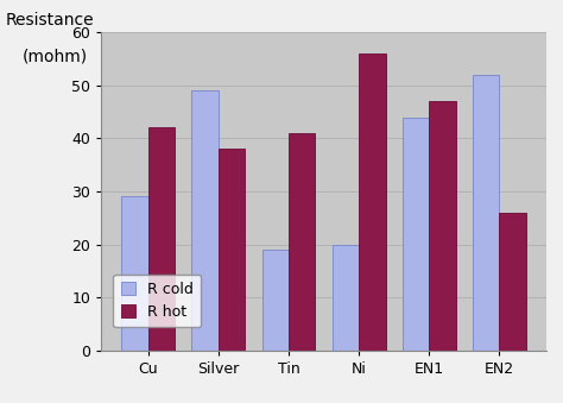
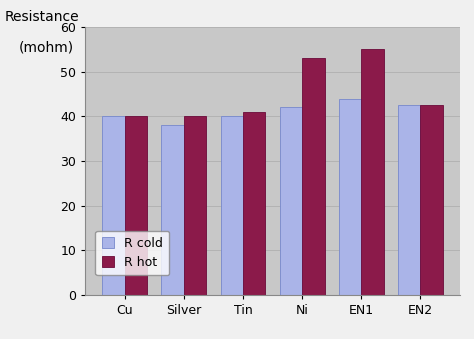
R cold/Cu: 29.0 -> 40.0
R hot/Cu: 42.0 -> 40.0
R cold/Silver: 49.0 -> 38.0
R hot/Silver: 38.0 -> 40.0
R cold/Tin: 19.0 -> 40.0
R cold/Ni: 20.0 -> 42.0
R hot/Ni: 56.0 -> 53.0
R hot/EN1: 47.0 -> 55.0
R cold/EN2: 52.0 -> 42.5
R hot/EN2: 26.0 -> 42.5
